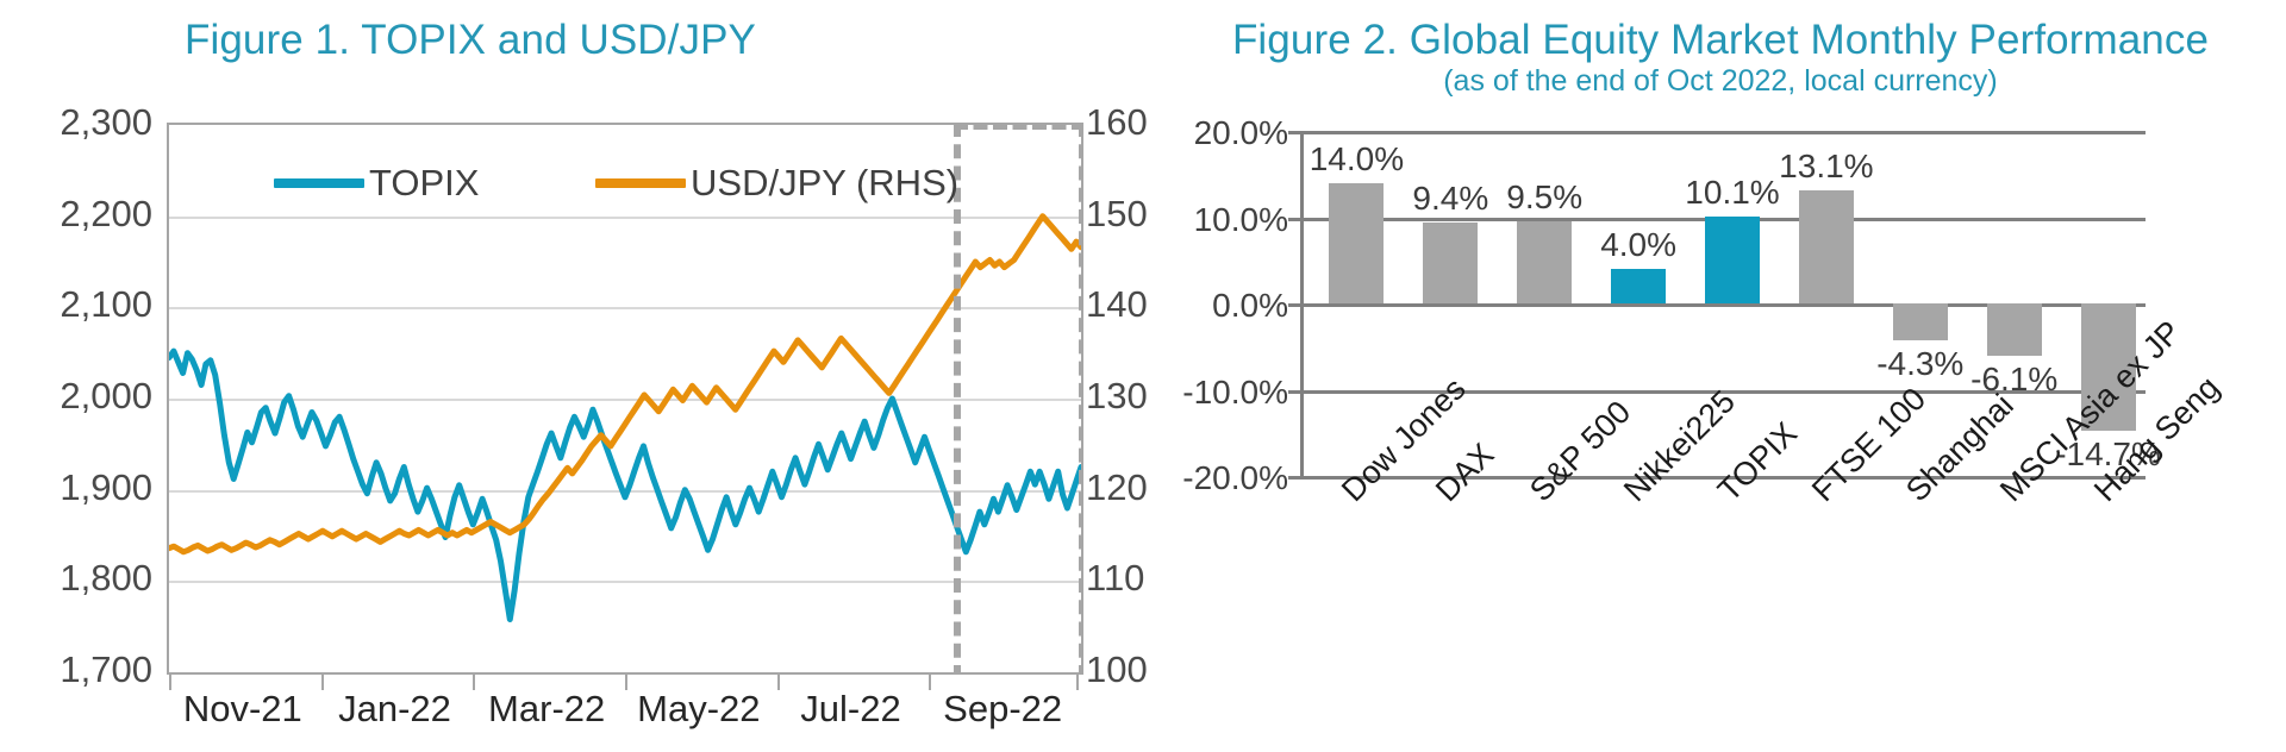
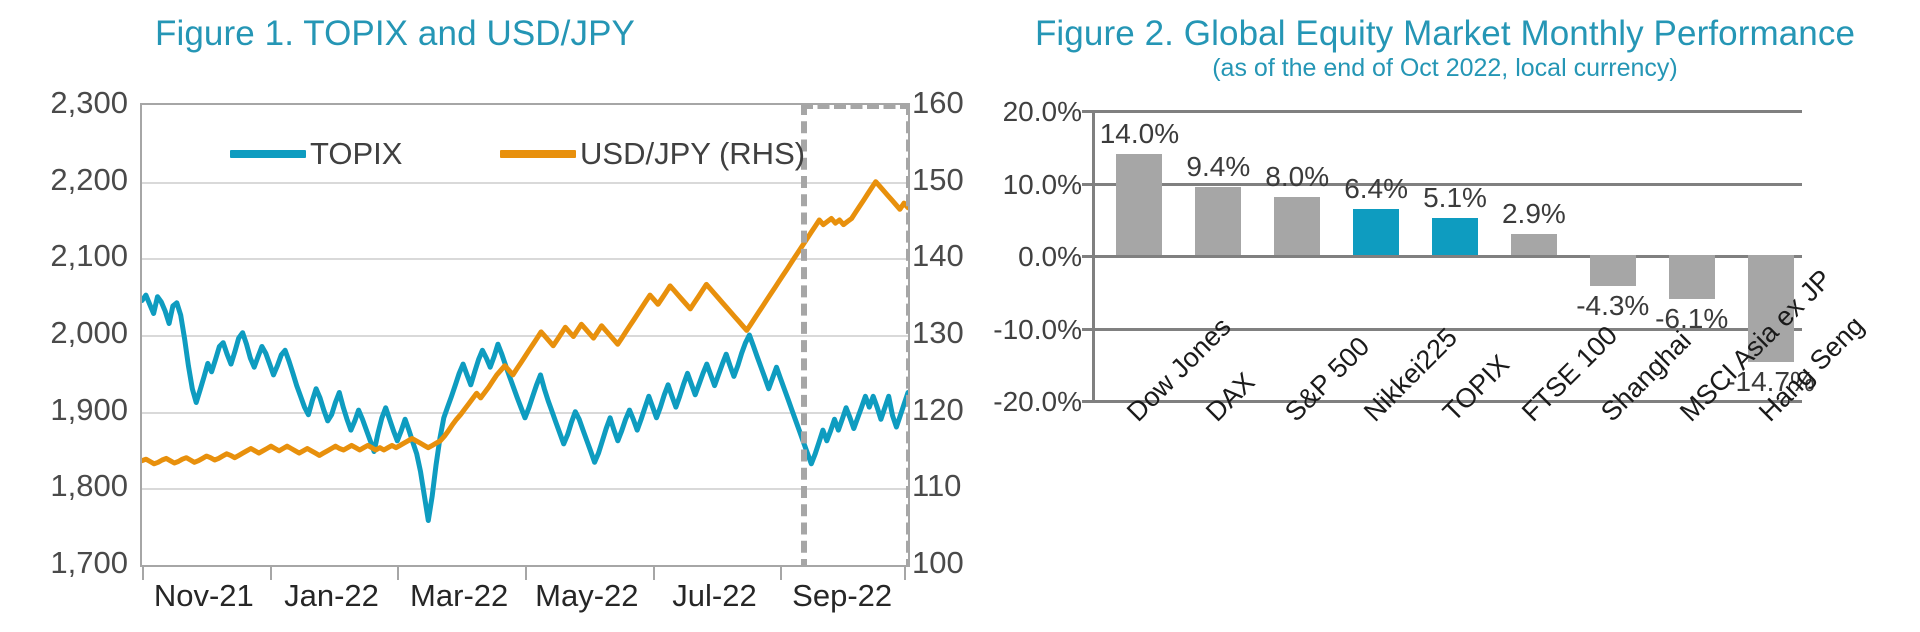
Figure 2. Global Equity Market Monthly Performance/S&P 500: 9.5% -> 8.0%
Figure 2. Global Equity Market Monthly Performance/Nikkei225: 4.0% -> 6.4%
Figure 2. Global Equity Market Monthly Performance/TOPIX: 10.1% -> 5.1%
Figure 2. Global Equity Market Monthly Performance/FTSE 100: 13.1% -> 2.9%
